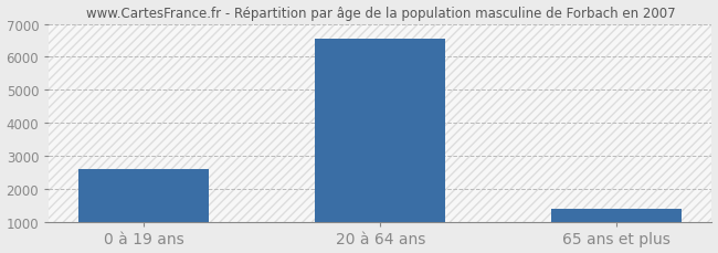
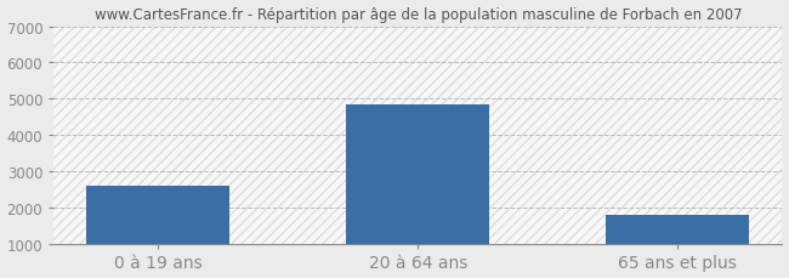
20 à 64 ans: 6550 -> 4850
65 ans et plus: 1420 -> 1800
